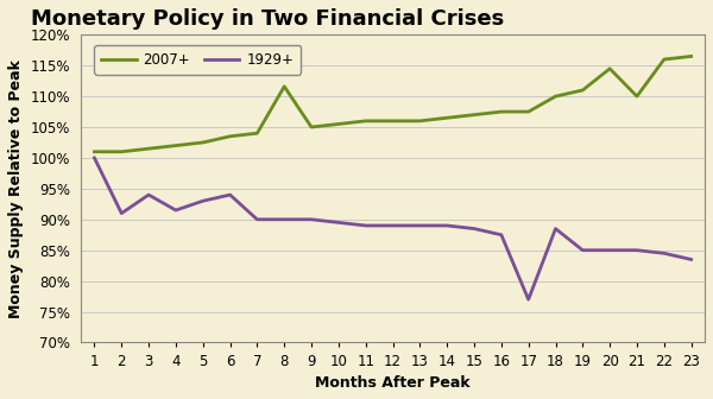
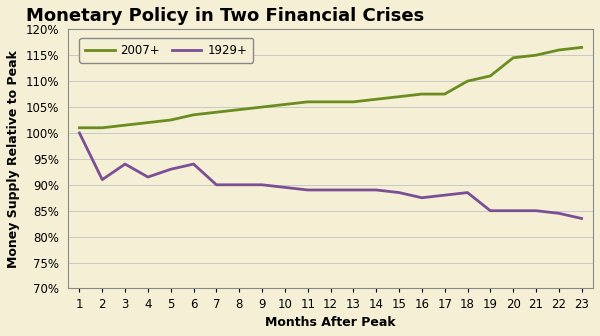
2007+/8: 111.6% -> 104.5%
1929+/17: 77.0% -> 88.0%
2007+/21: 110.0% -> 115.0%
